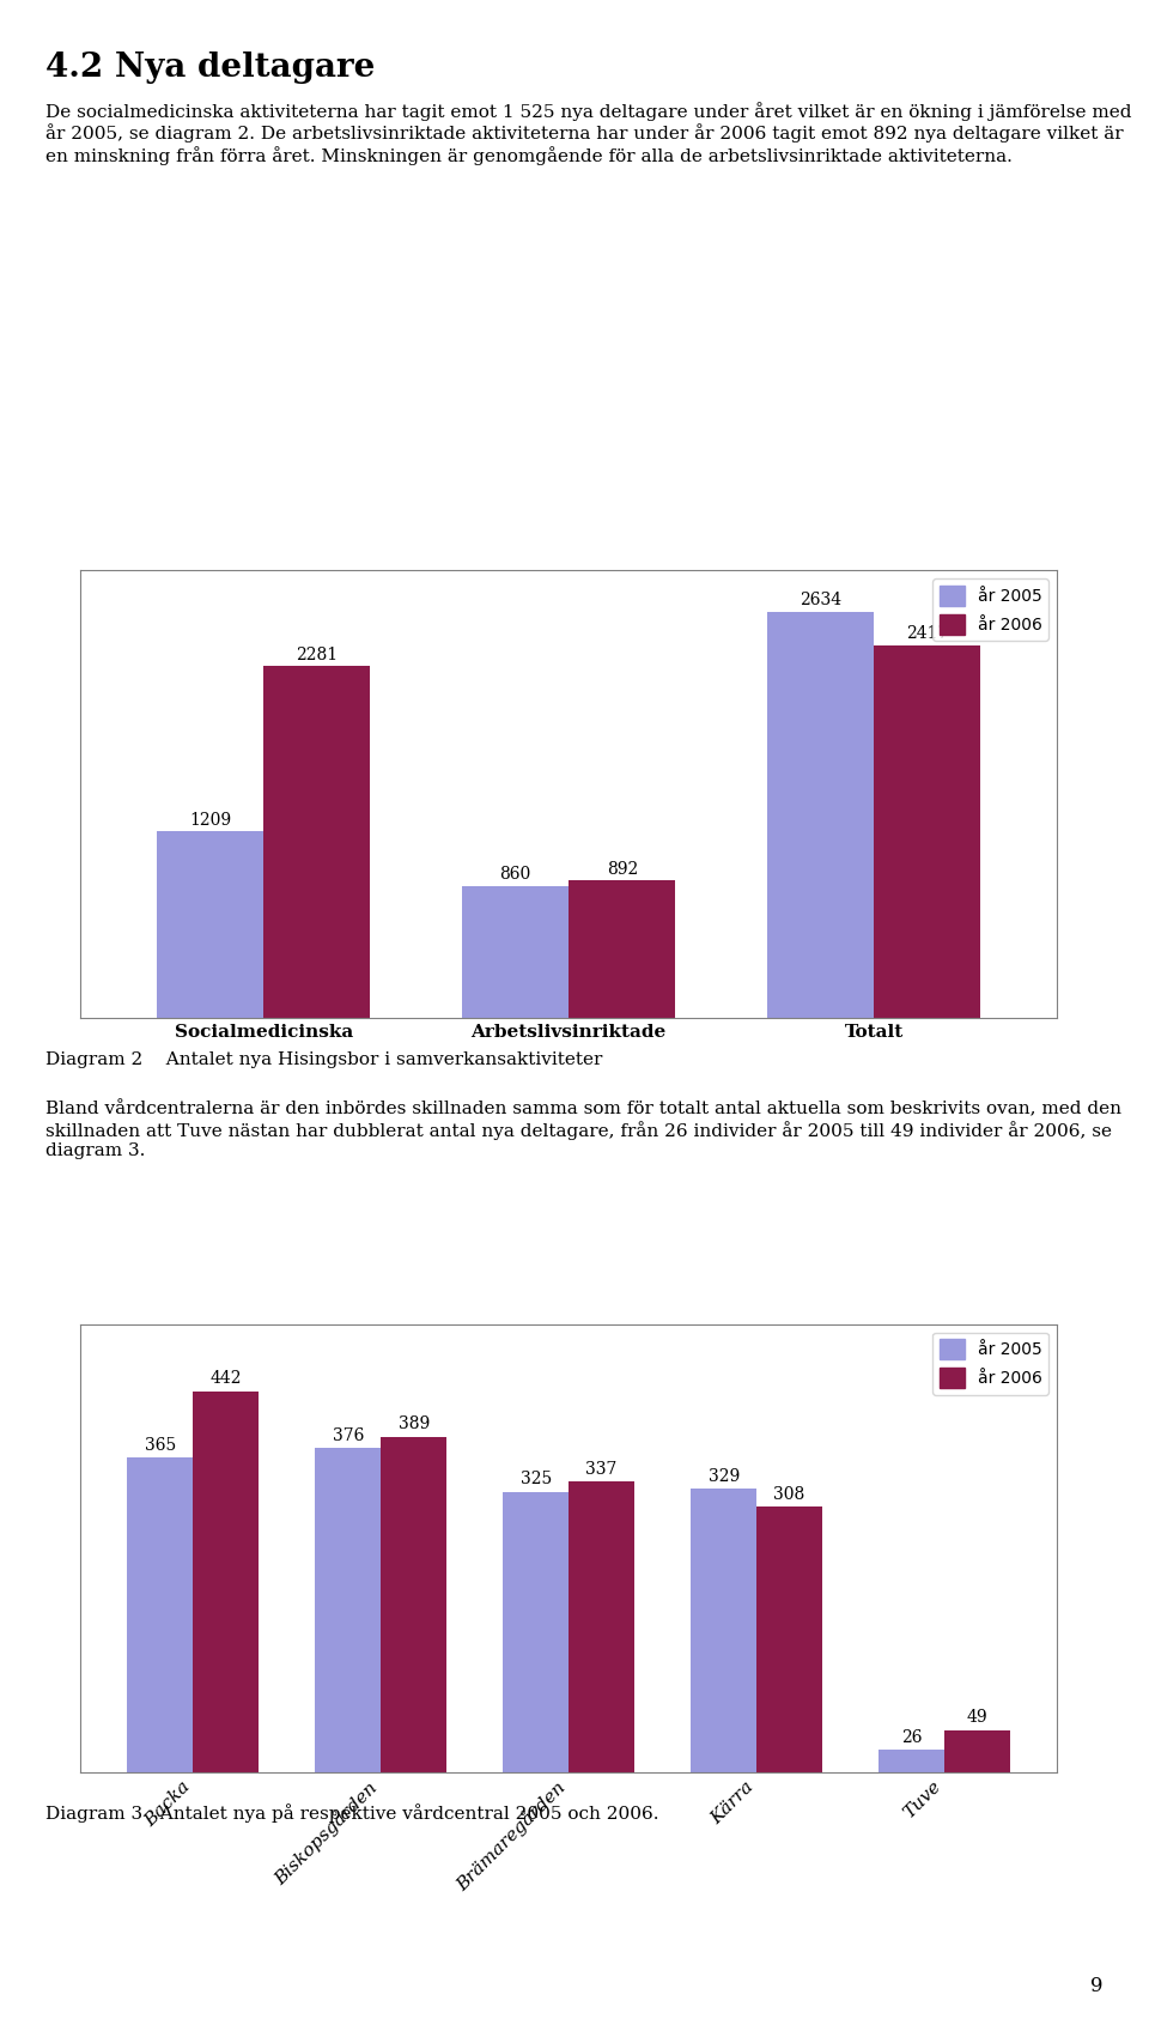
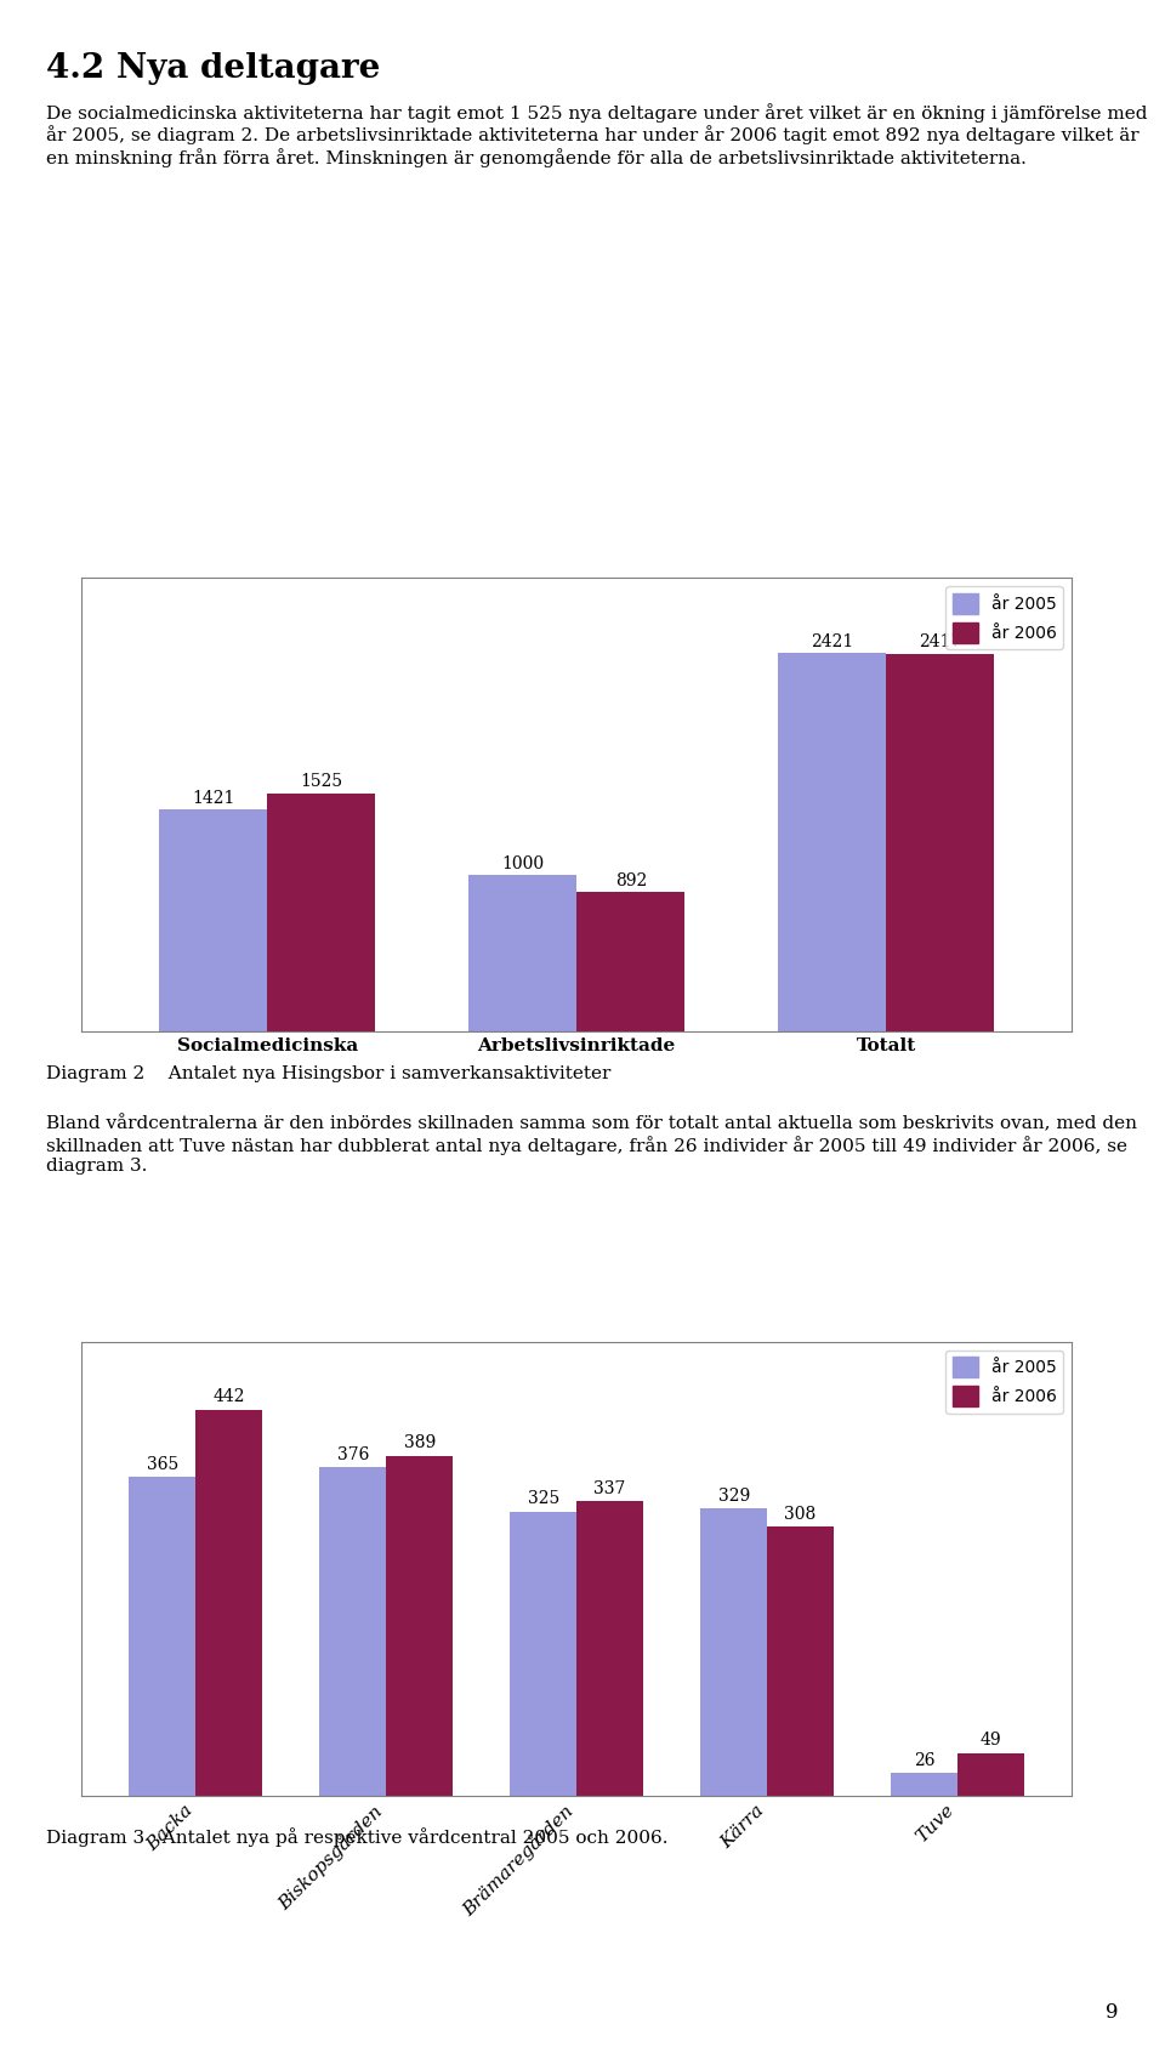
år 2005/Socialmedicinska: 1209 -> 1421
år 2006/Socialmedicinska: 2281 -> 1525
år 2005/Arbetslivsinriktade: 860 -> 1000
år 2005/Totalt: 2634 -> 2421
